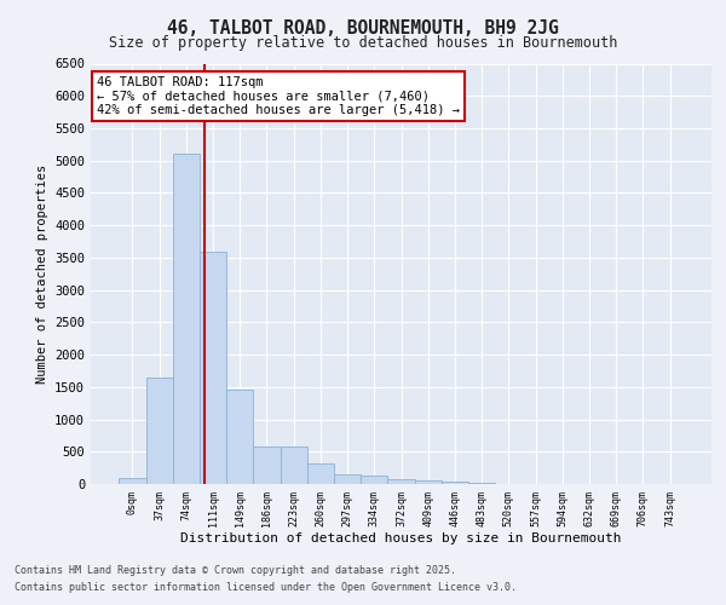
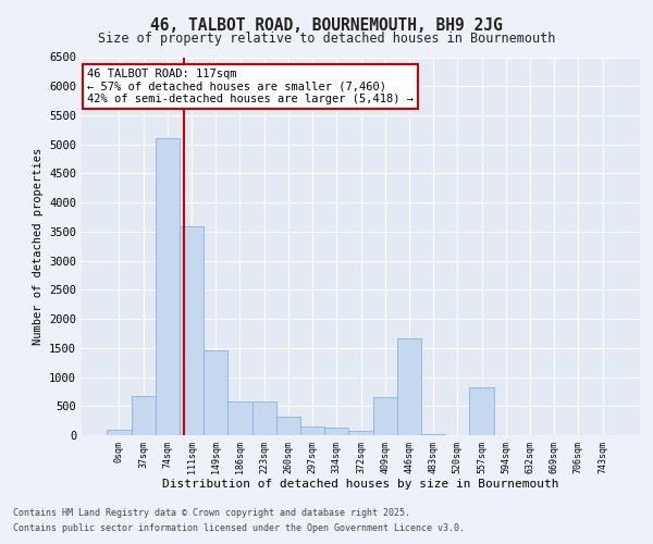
37sqm: 1650 -> 680
409sqm: 50 -> 660
446sqm: 30 -> 1660
557sqm: 0 -> 820
